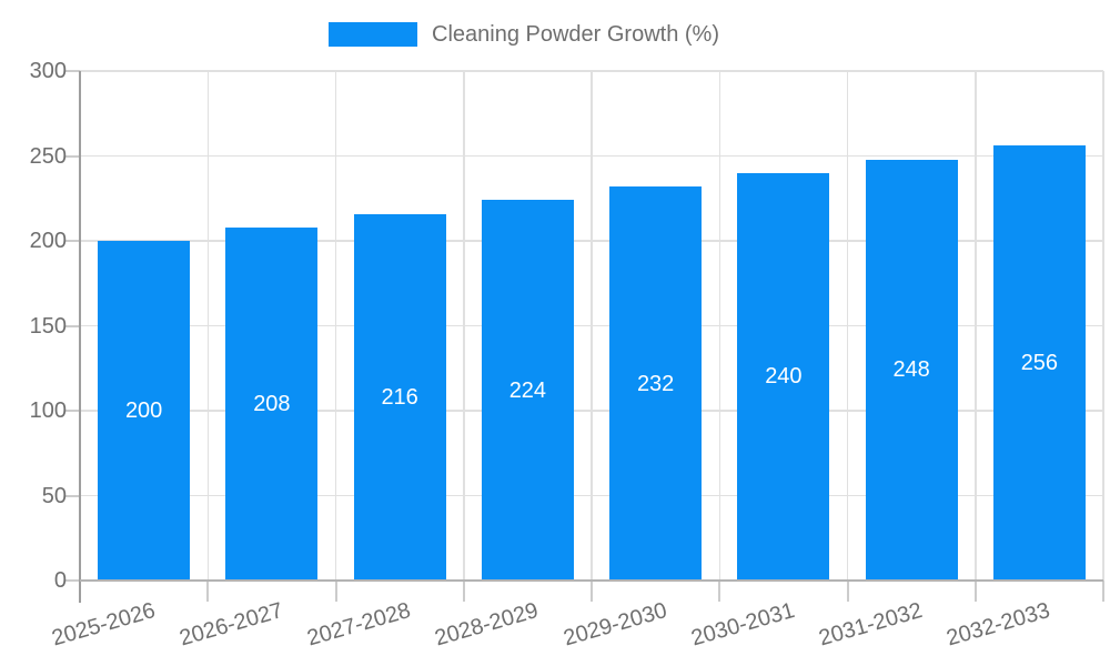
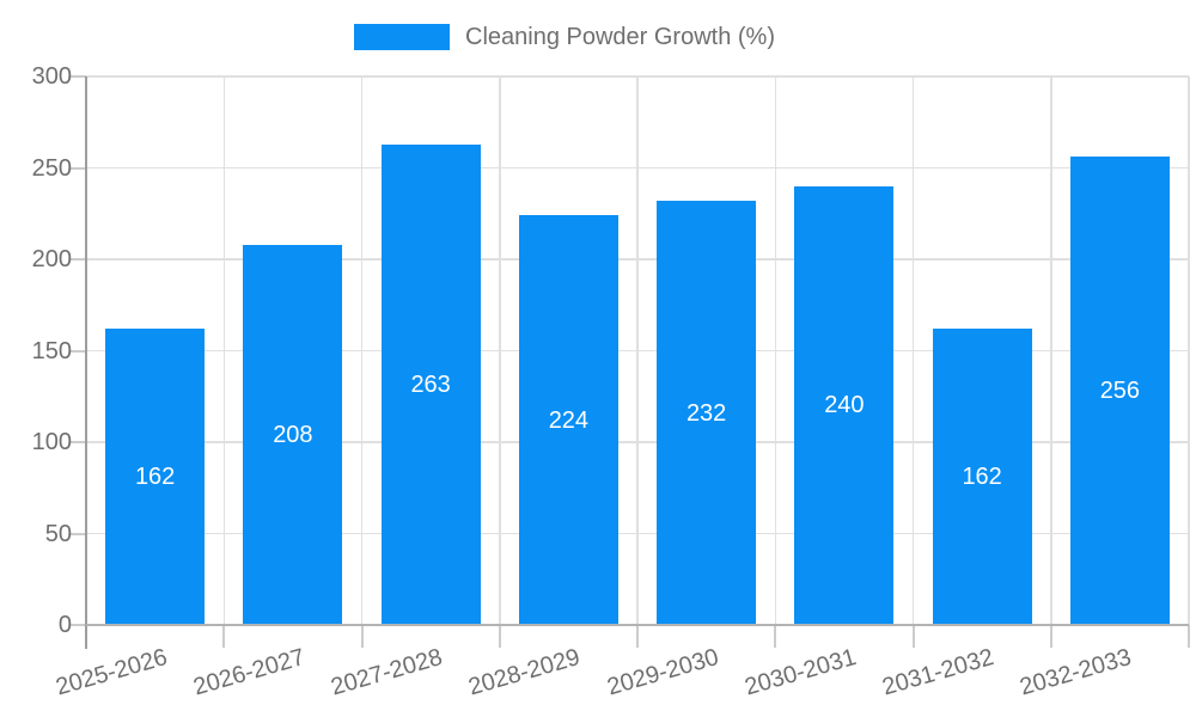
2025-2026: 200 -> 162
2027-2028: 216 -> 263
2031-2032: 248 -> 162
